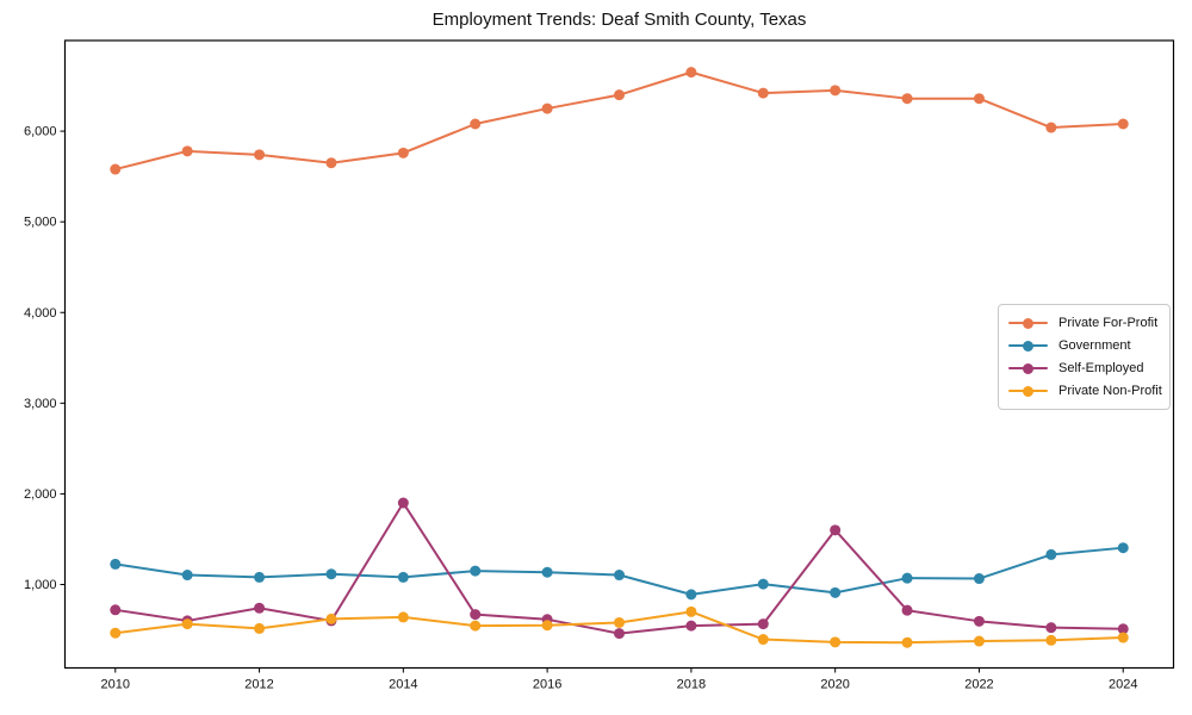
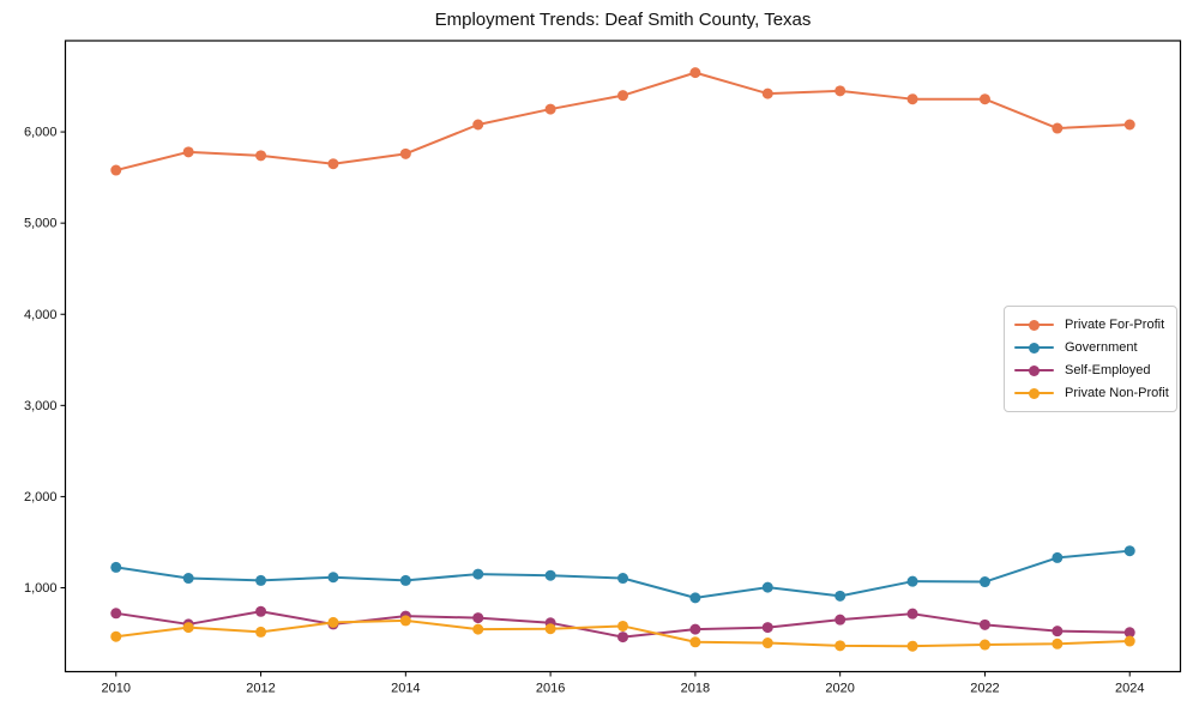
Self-Employed/2014: 1900 -> 700
Private Non-Profit/2018: 700 -> 400
Self-Employed/2020: 1600 -> 600
